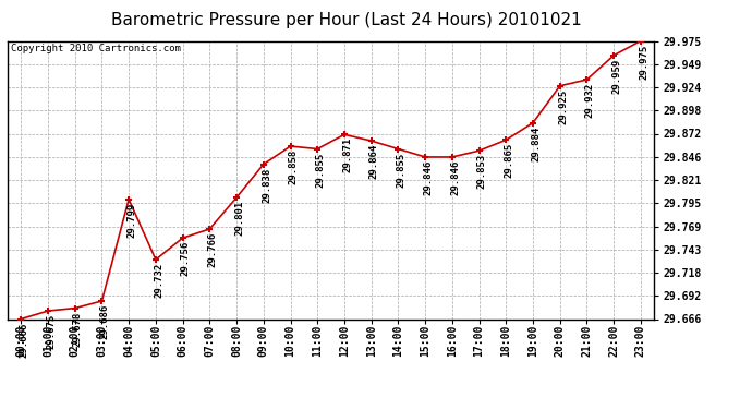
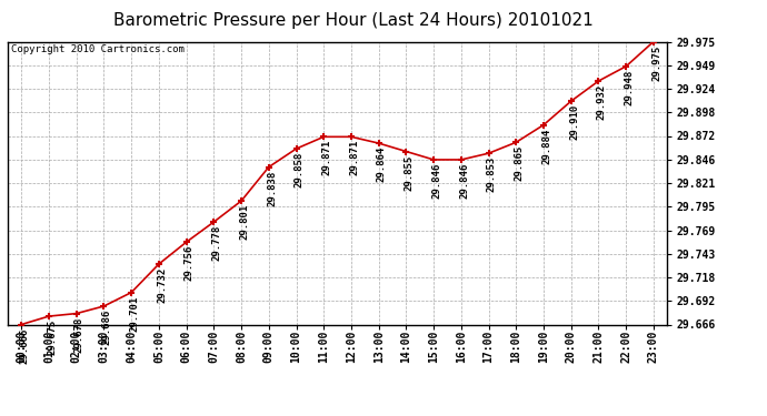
04:00: 29.799 -> 29.701
07:00: 29.766 -> 29.778
11:00: 29.855 -> 29.871
20:00: 29.925 -> 29.910
22:00: 29.959 -> 29.948
